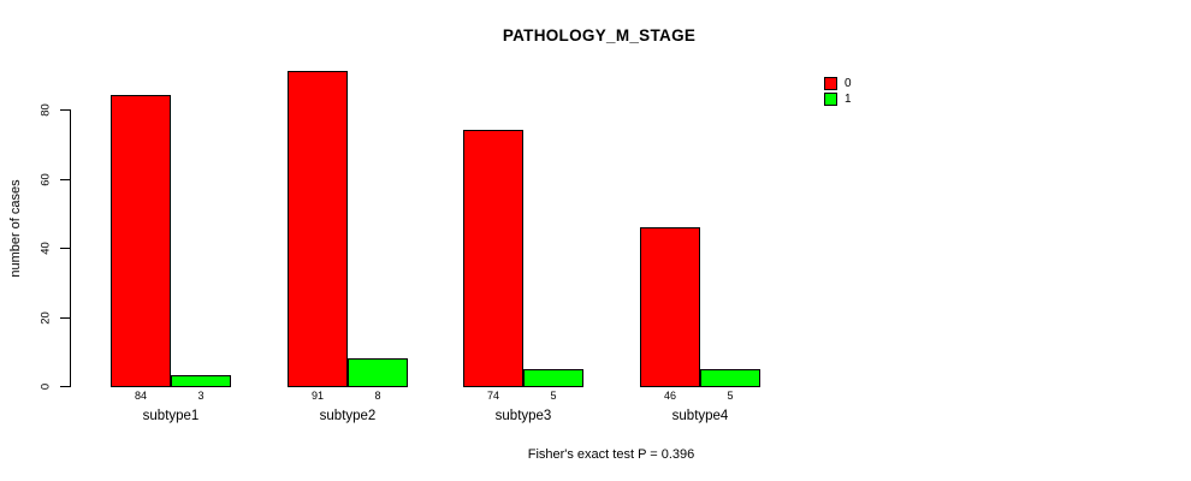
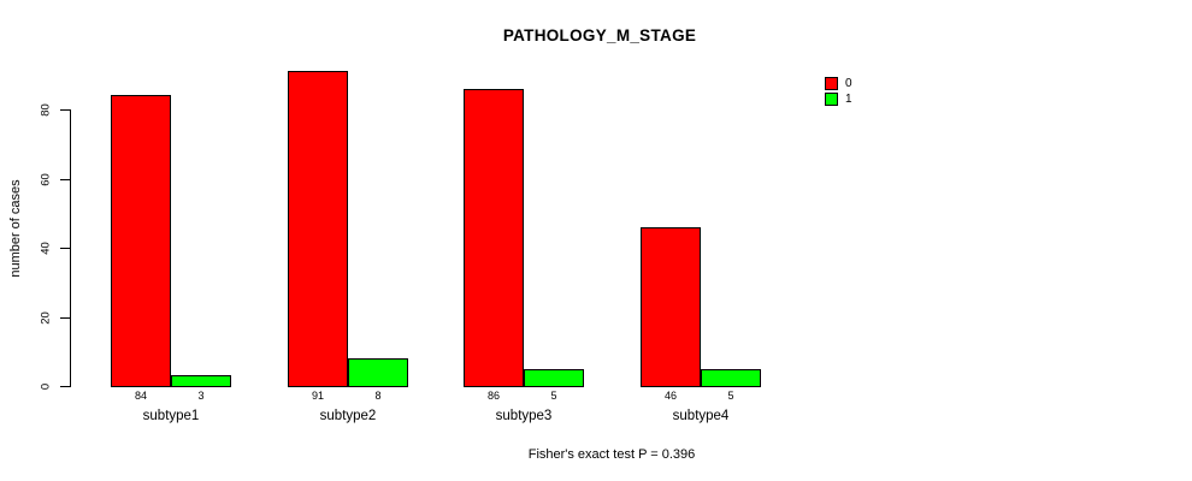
0/subtype3: 74 -> 86
